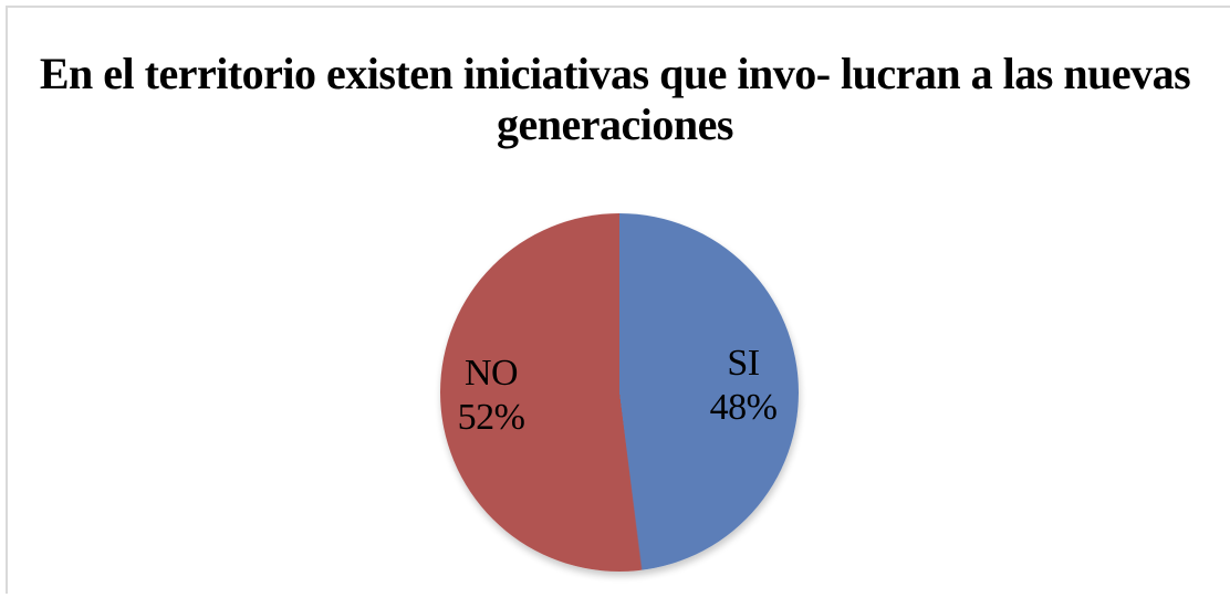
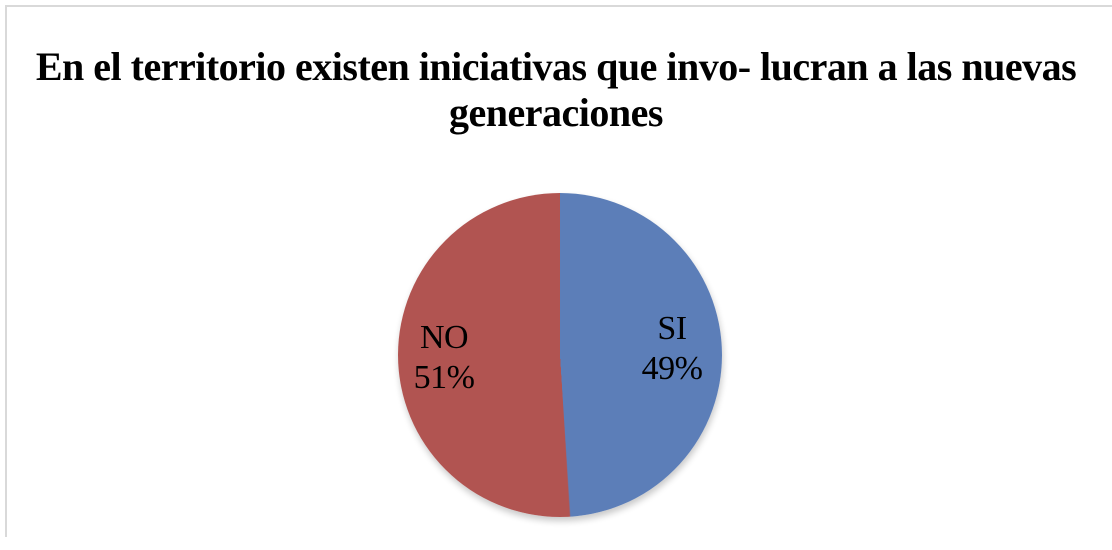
SI: 48% -> 49%
NO: 52% -> 51%
